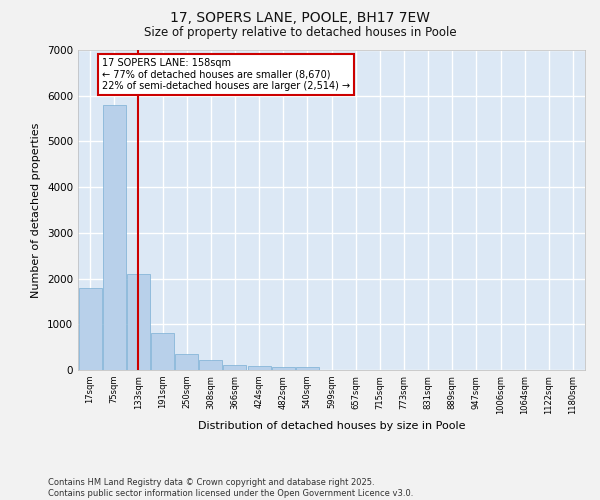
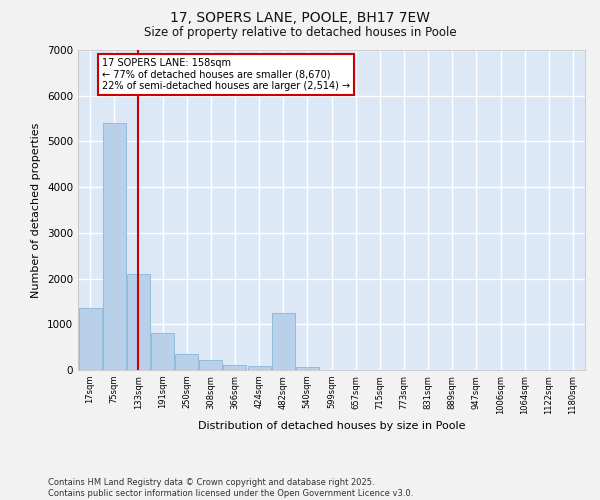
17sqm: 1800 -> 1350
75sqm: 5800 -> 5400
482sqm: 60 -> 1250
